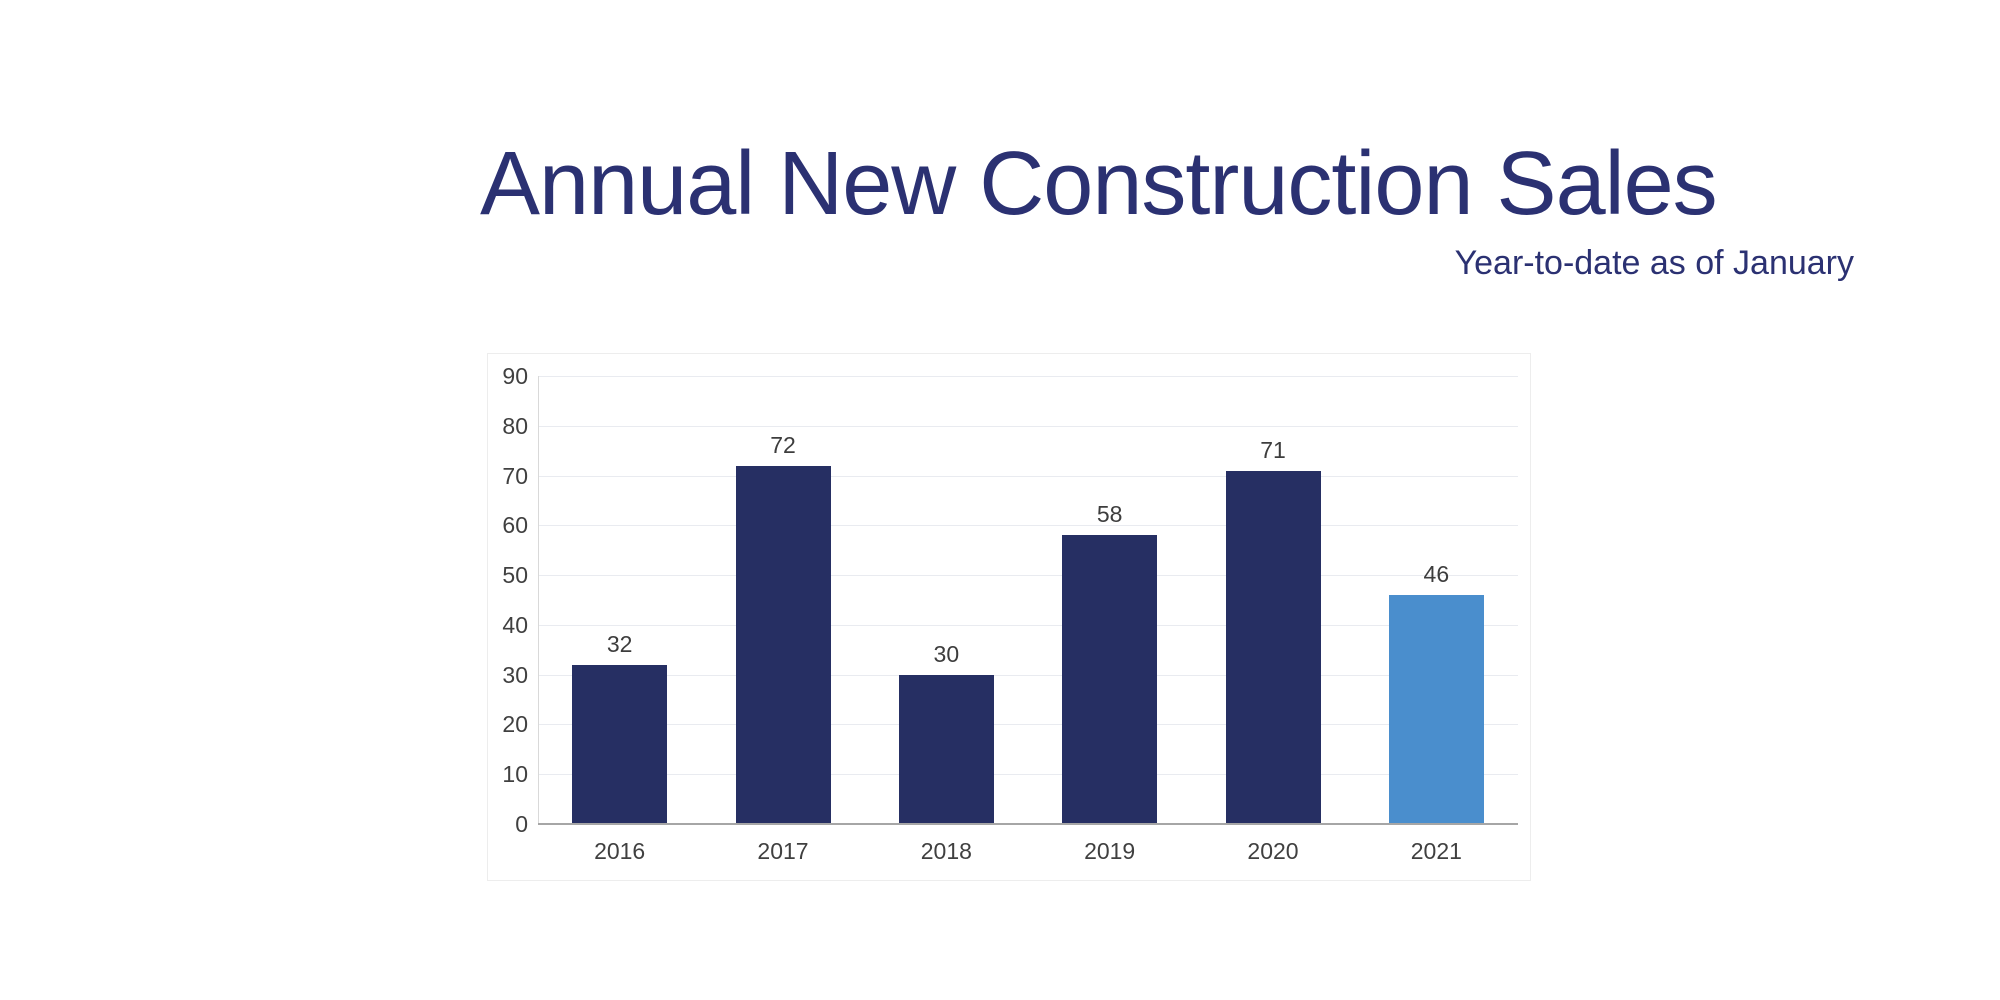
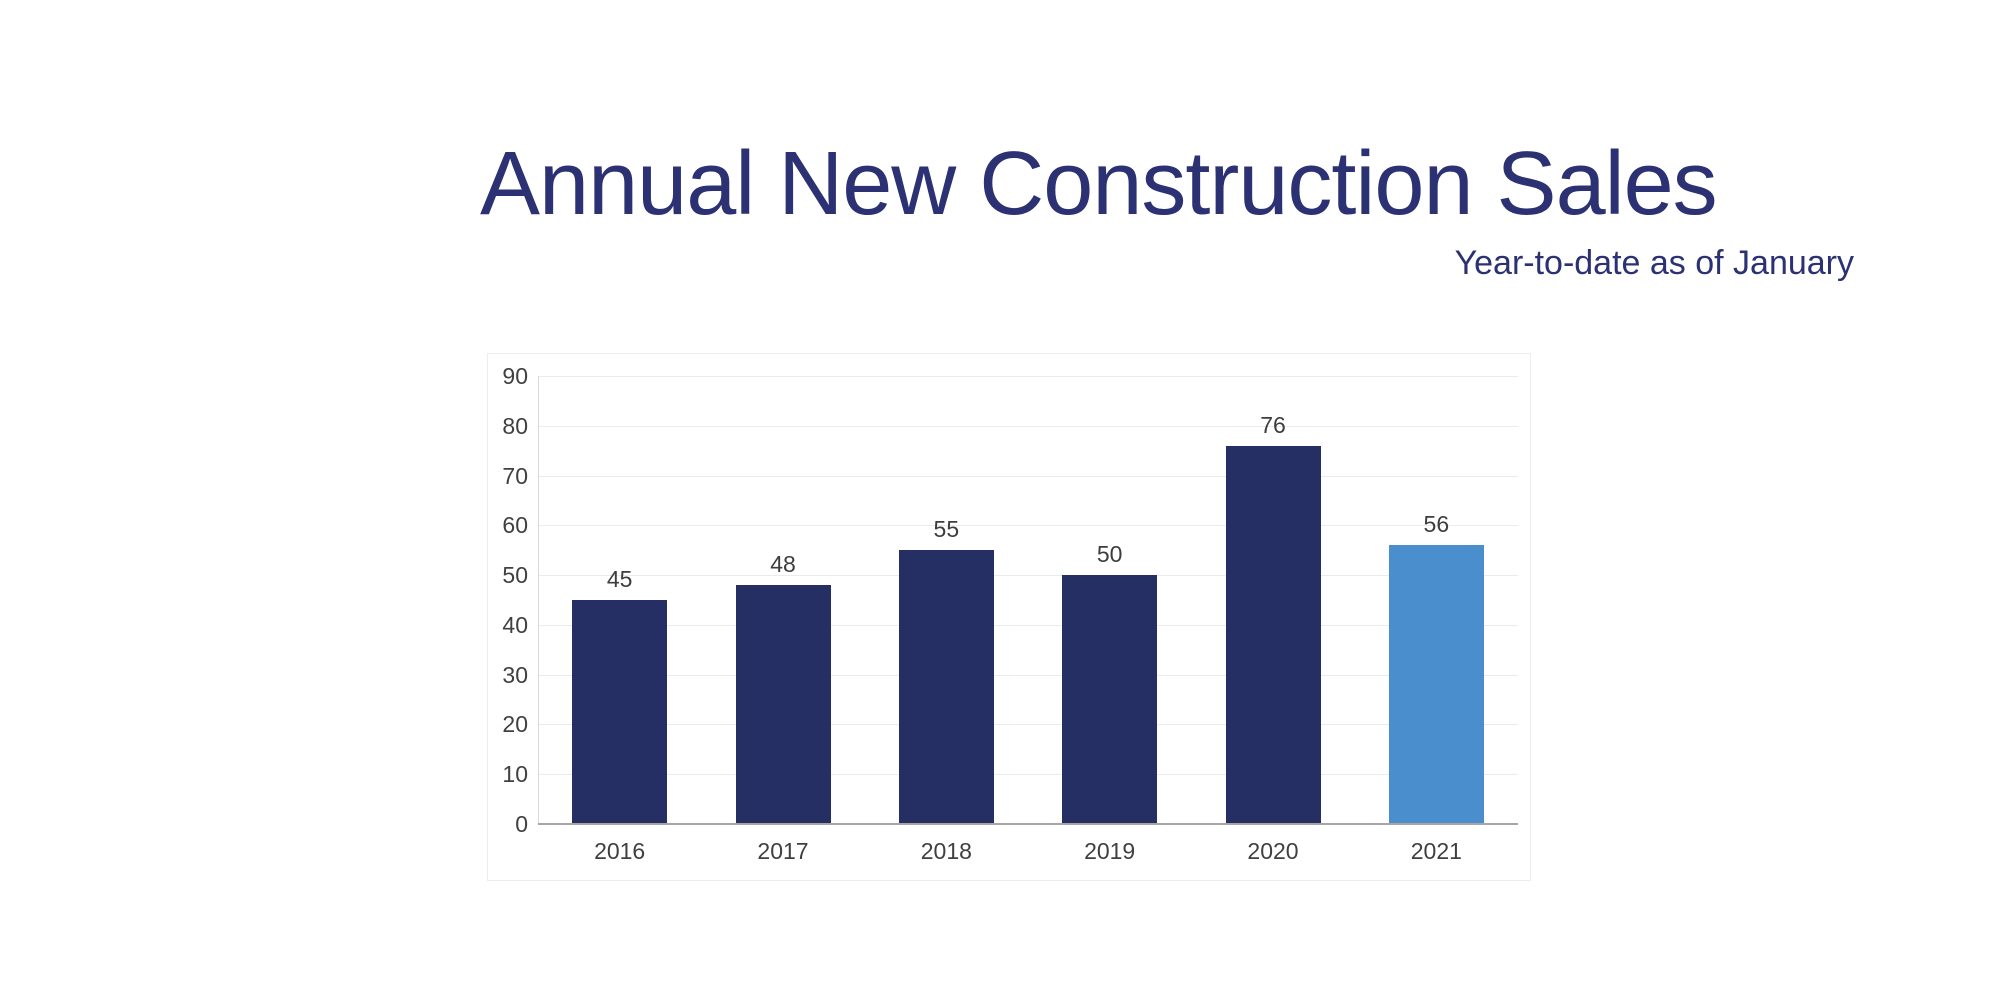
2016: 32 -> 45
2017: 72 -> 48
2018: 30 -> 55
2019: 58 -> 50
2020: 71 -> 76
2021: 46 -> 56
